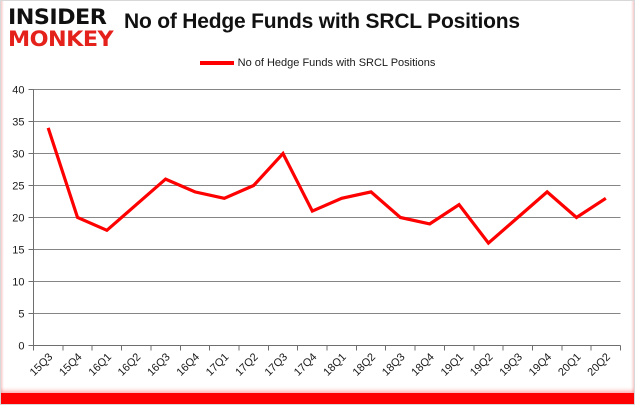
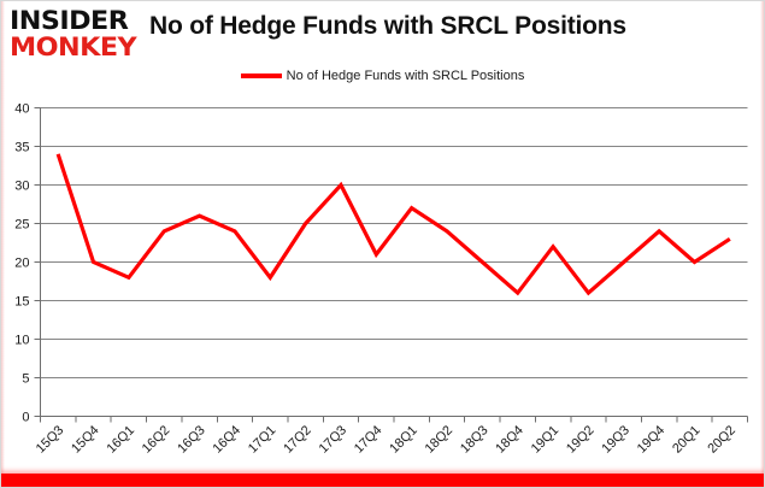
16Q2: 22 -> 24
17Q1: 23 -> 18
18Q1: 23 -> 27
18Q4: 19 -> 16
